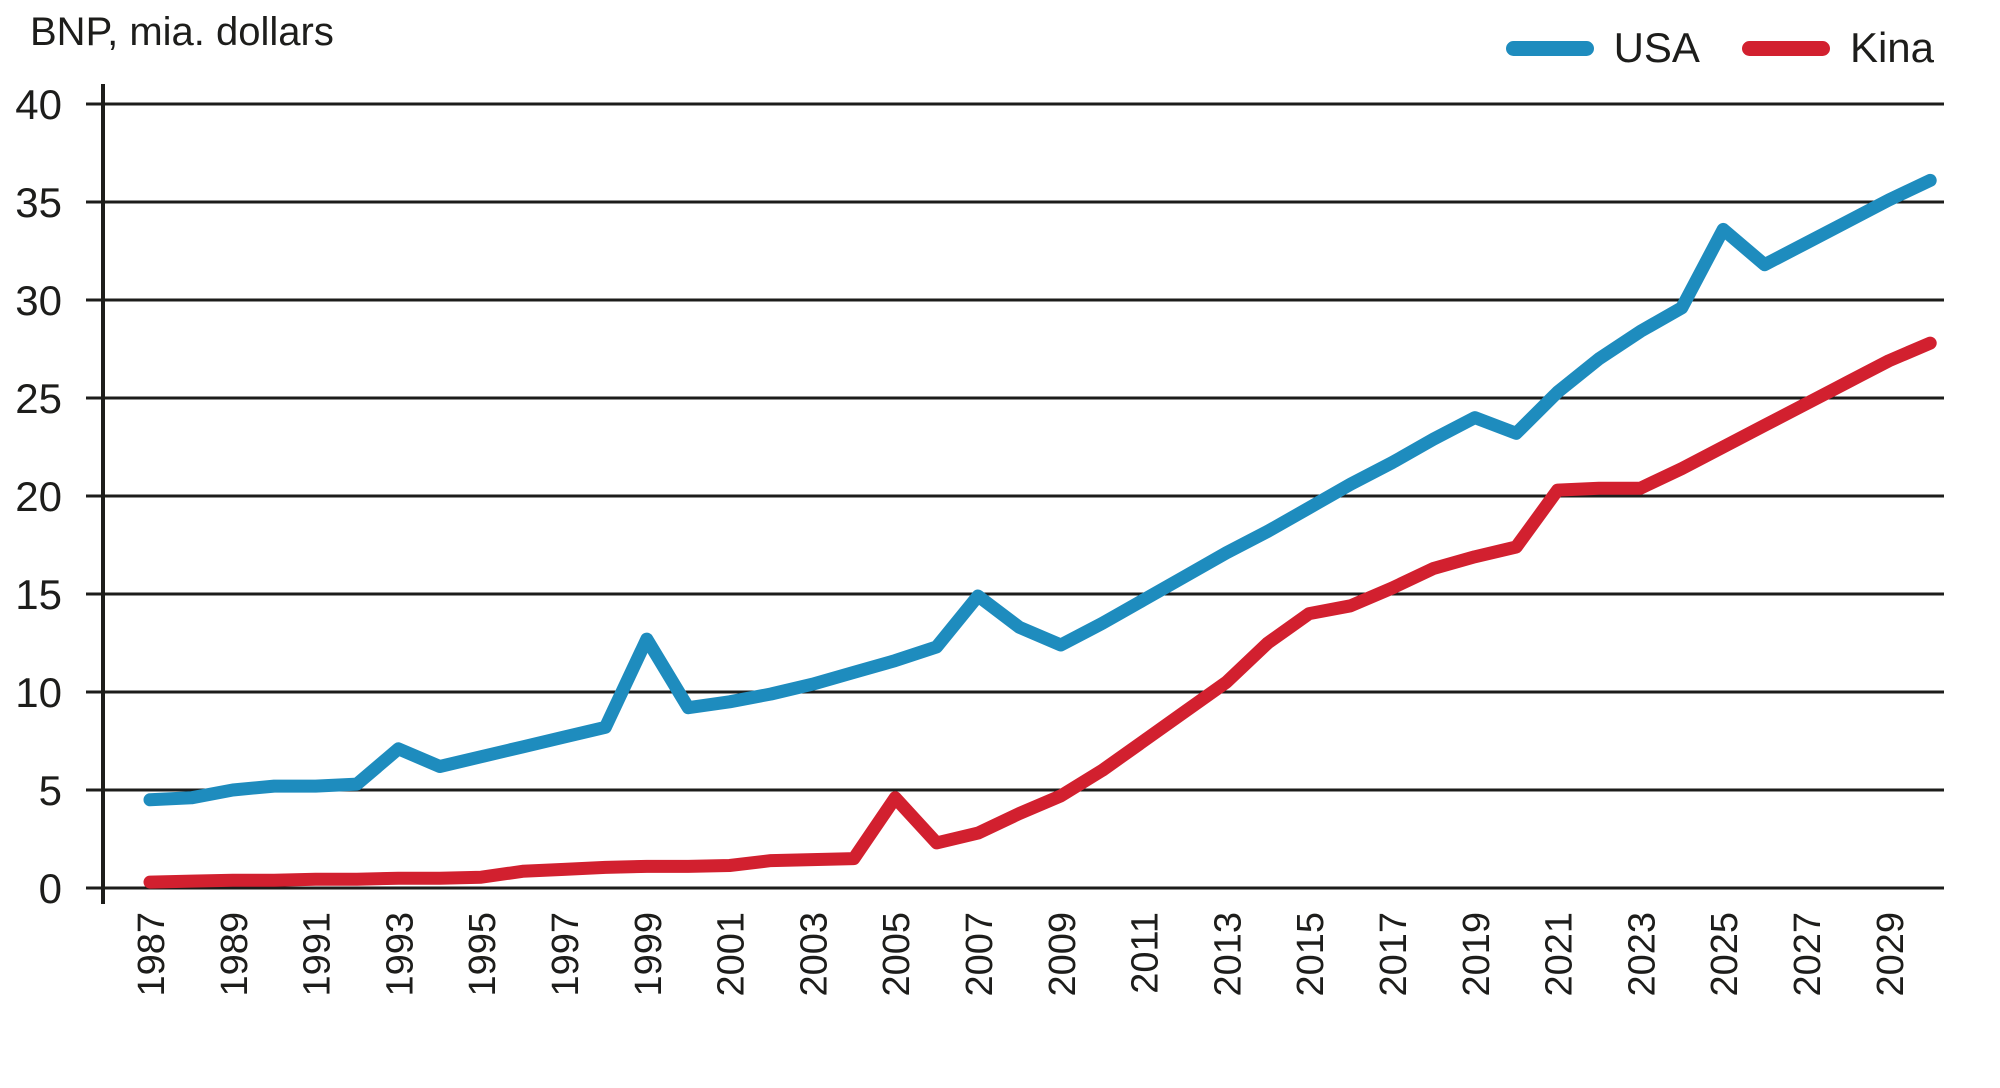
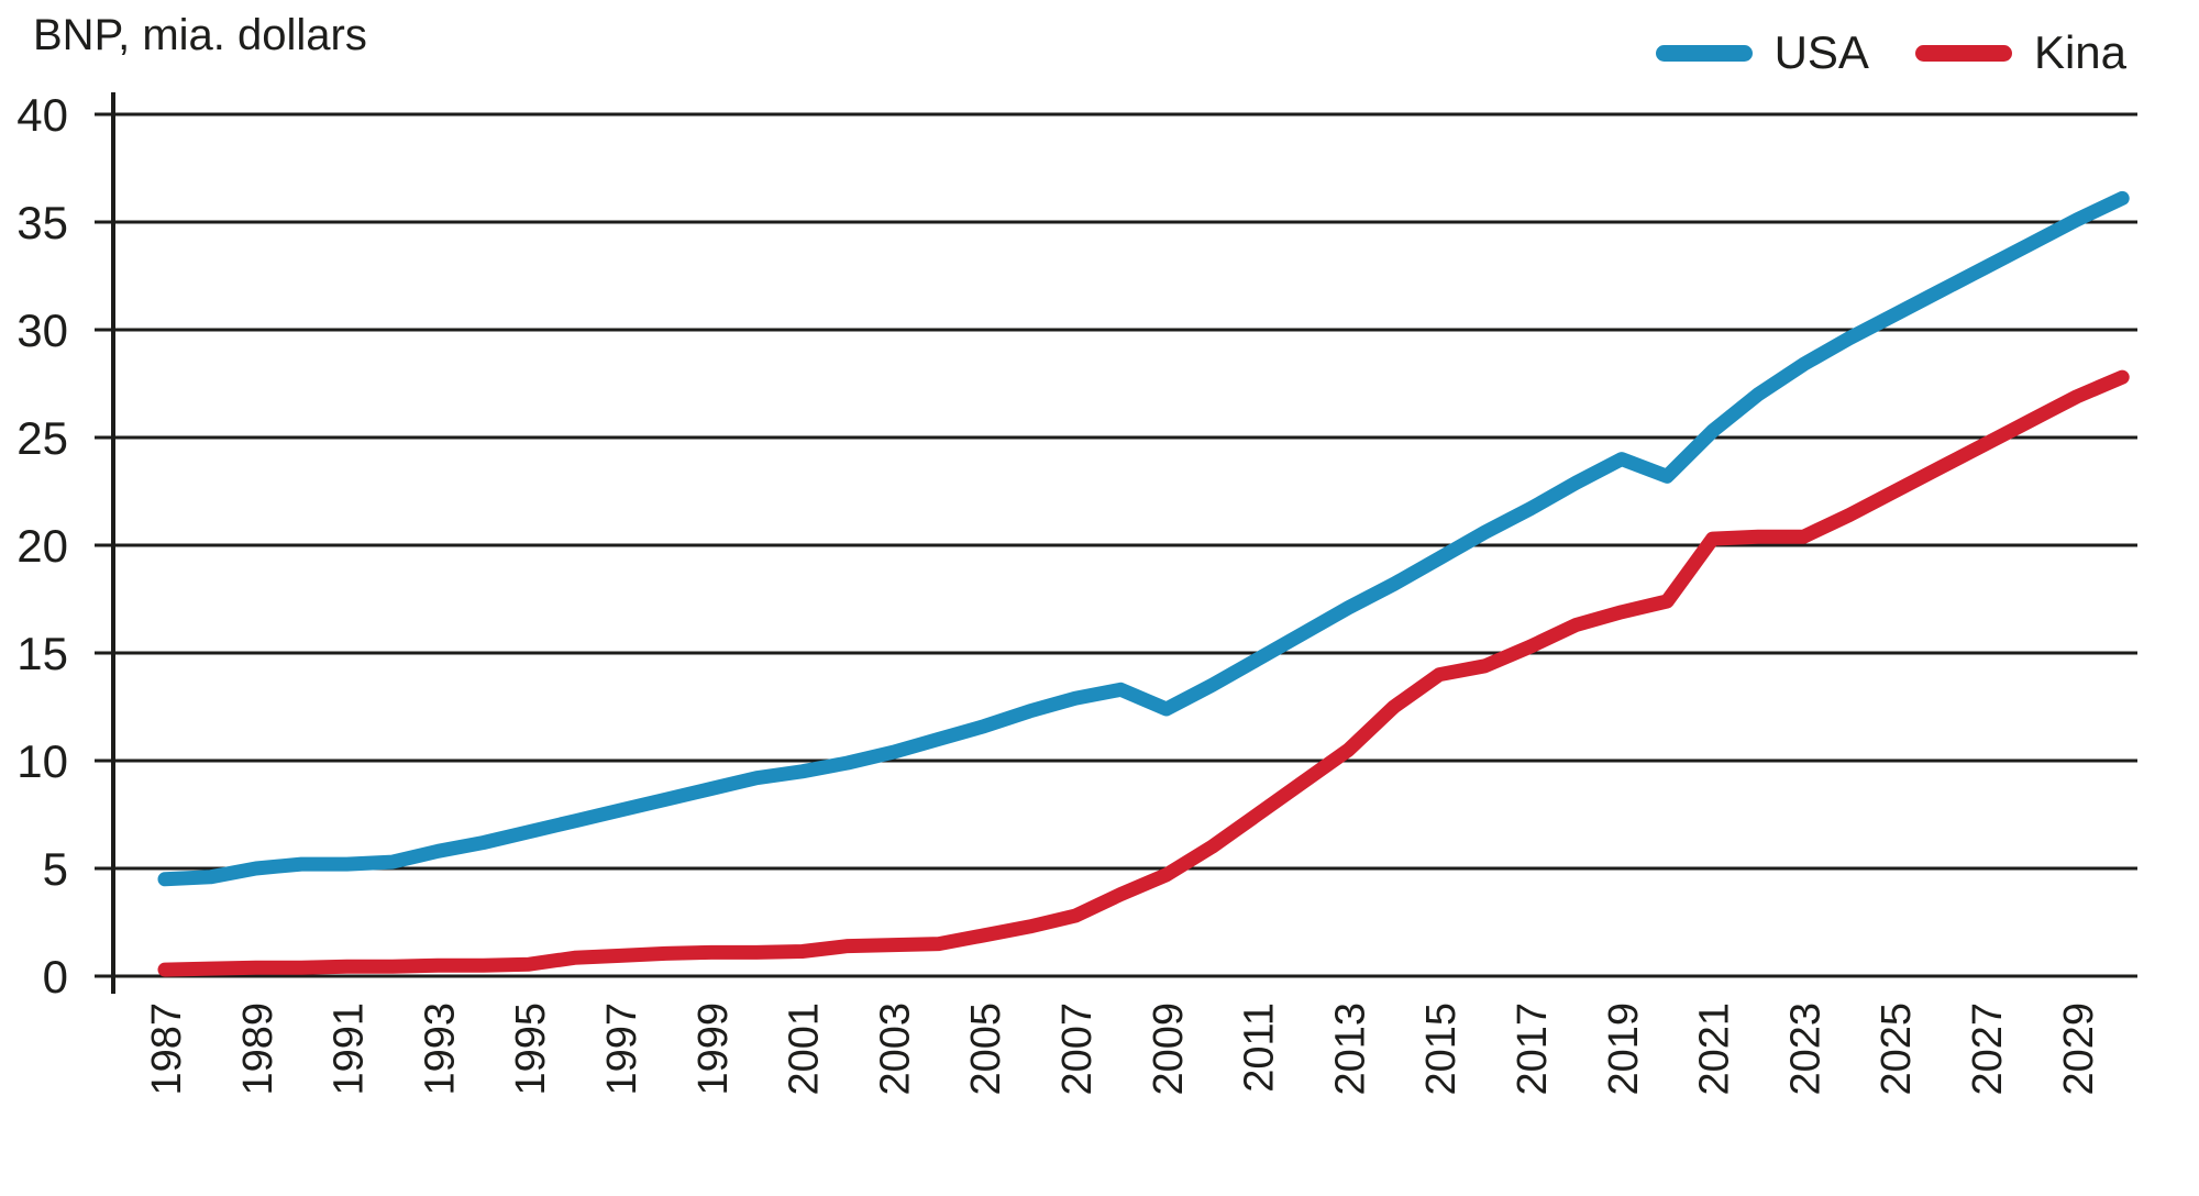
USA/1993: 7.1 -> 5.8
USA/1999: 12.7 -> 8.7
Kina/2005: 4.6 -> 1.9
USA/2007: 14.9 -> 12.9
USA/2025: 33.6 -> 30.7
